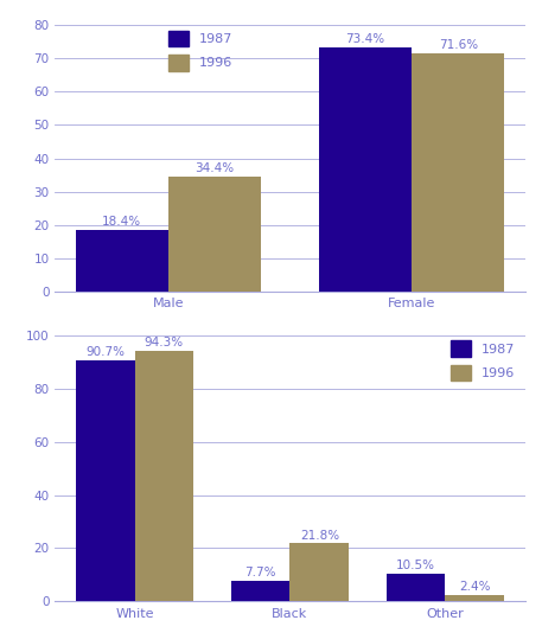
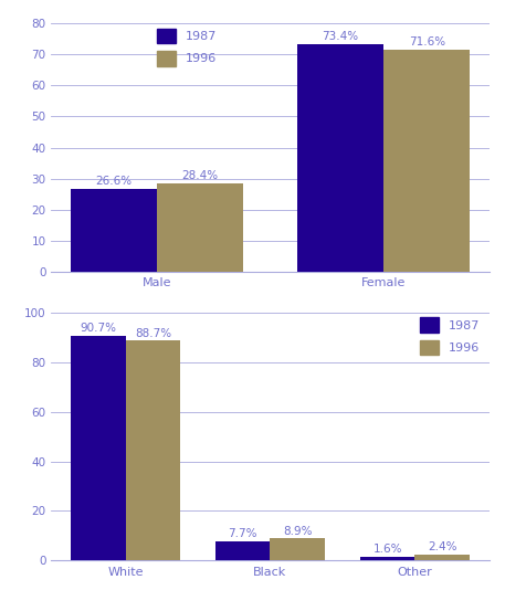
1987/Male: 18.4% -> 26.6%
1996/Male: 34.4% -> 28.4%
1996/White: 94.3% -> 88.7%
1996/Black: 21.8% -> 8.9%
1987/Other: 10.5% -> 1.6%
